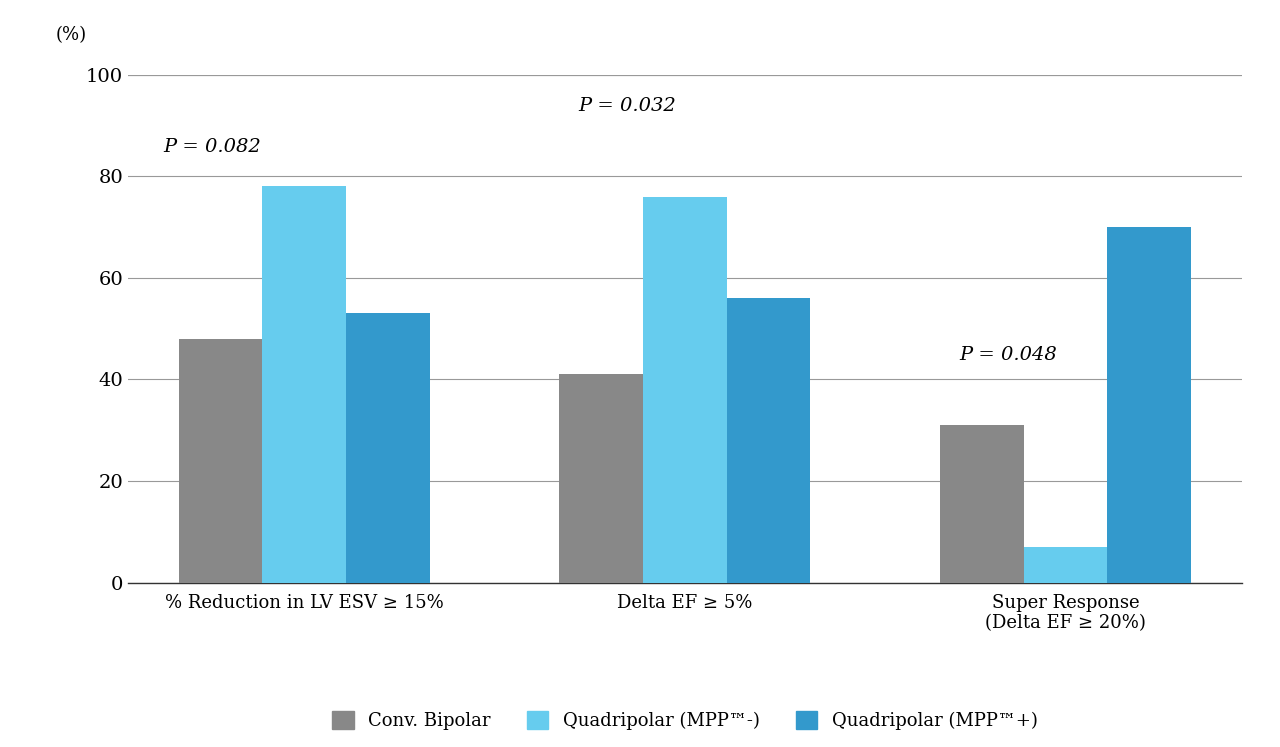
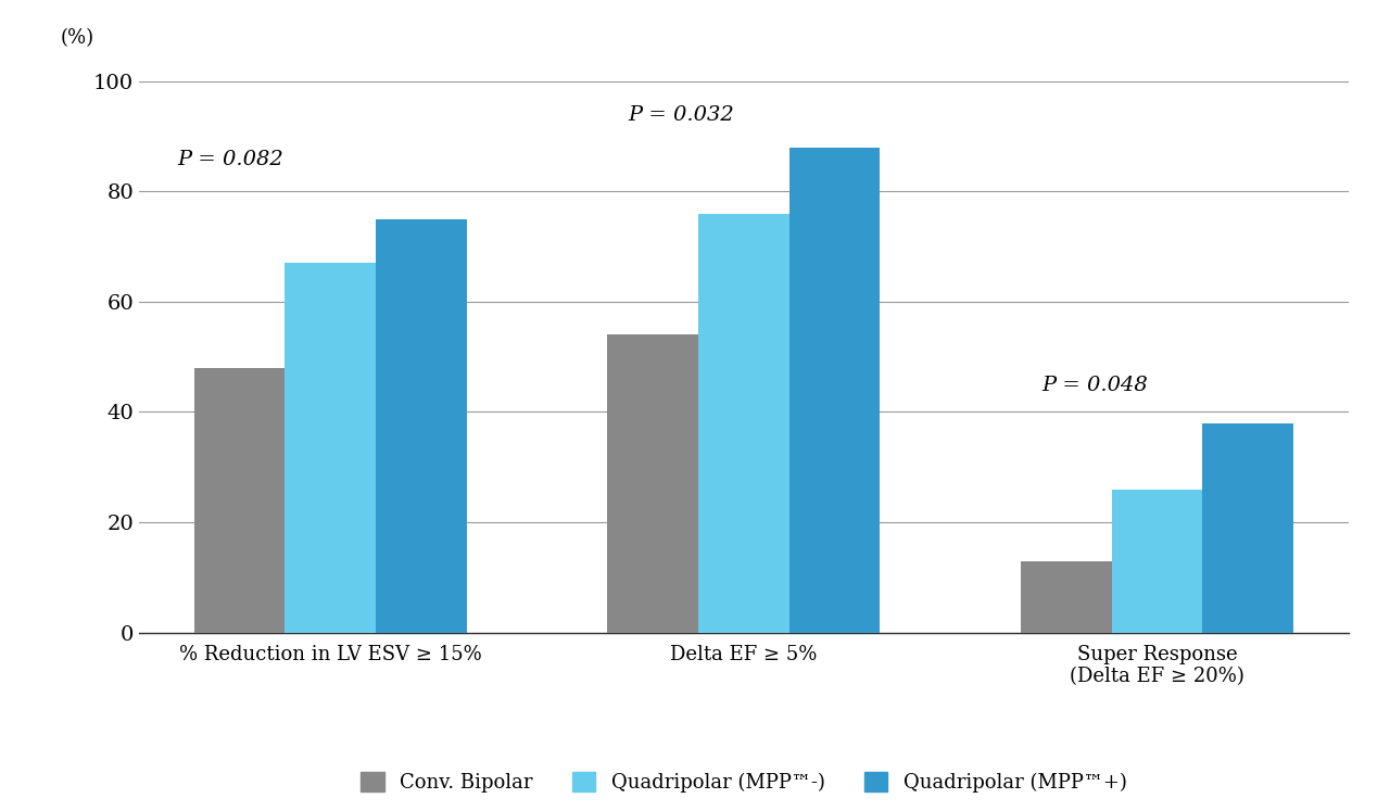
Quadripolar (MPP™-)/% Reduction in LV ESV ≥ 15%: 78 -> 67
Quadripolar (MPP™+)/% Reduction in LV ESV ≥ 15%: 53 -> 75
Conv. Bipolar/Delta EF ≥ 5%: 41 -> 54
Quadripolar (MPP™+)/Delta EF ≥ 5%: 56 -> 88
Conv. Bipolar/Super Response (Delta EF ≥ 20%): 31 -> 13
Quadripolar (MPP™-)/Super Response (Delta EF ≥ 20%): 7 -> 26
Quadripolar (MPP™+)/Super Response (Delta EF ≥ 20%): 70 -> 38
